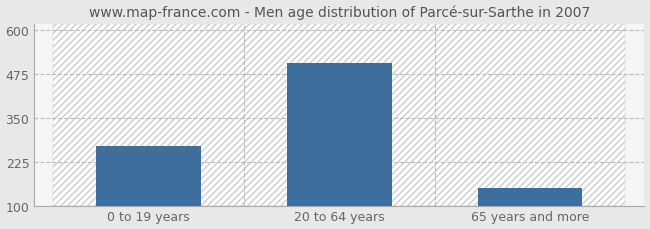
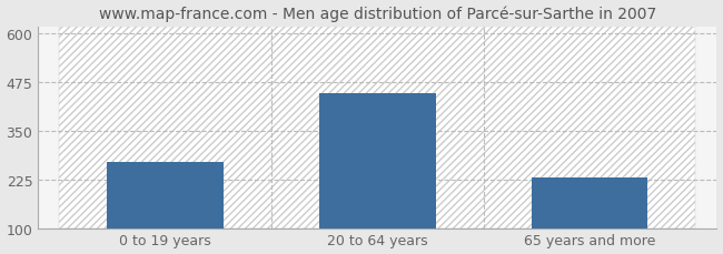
20 to 64 years: 505 -> 445
65 years and more: 150 -> 230
